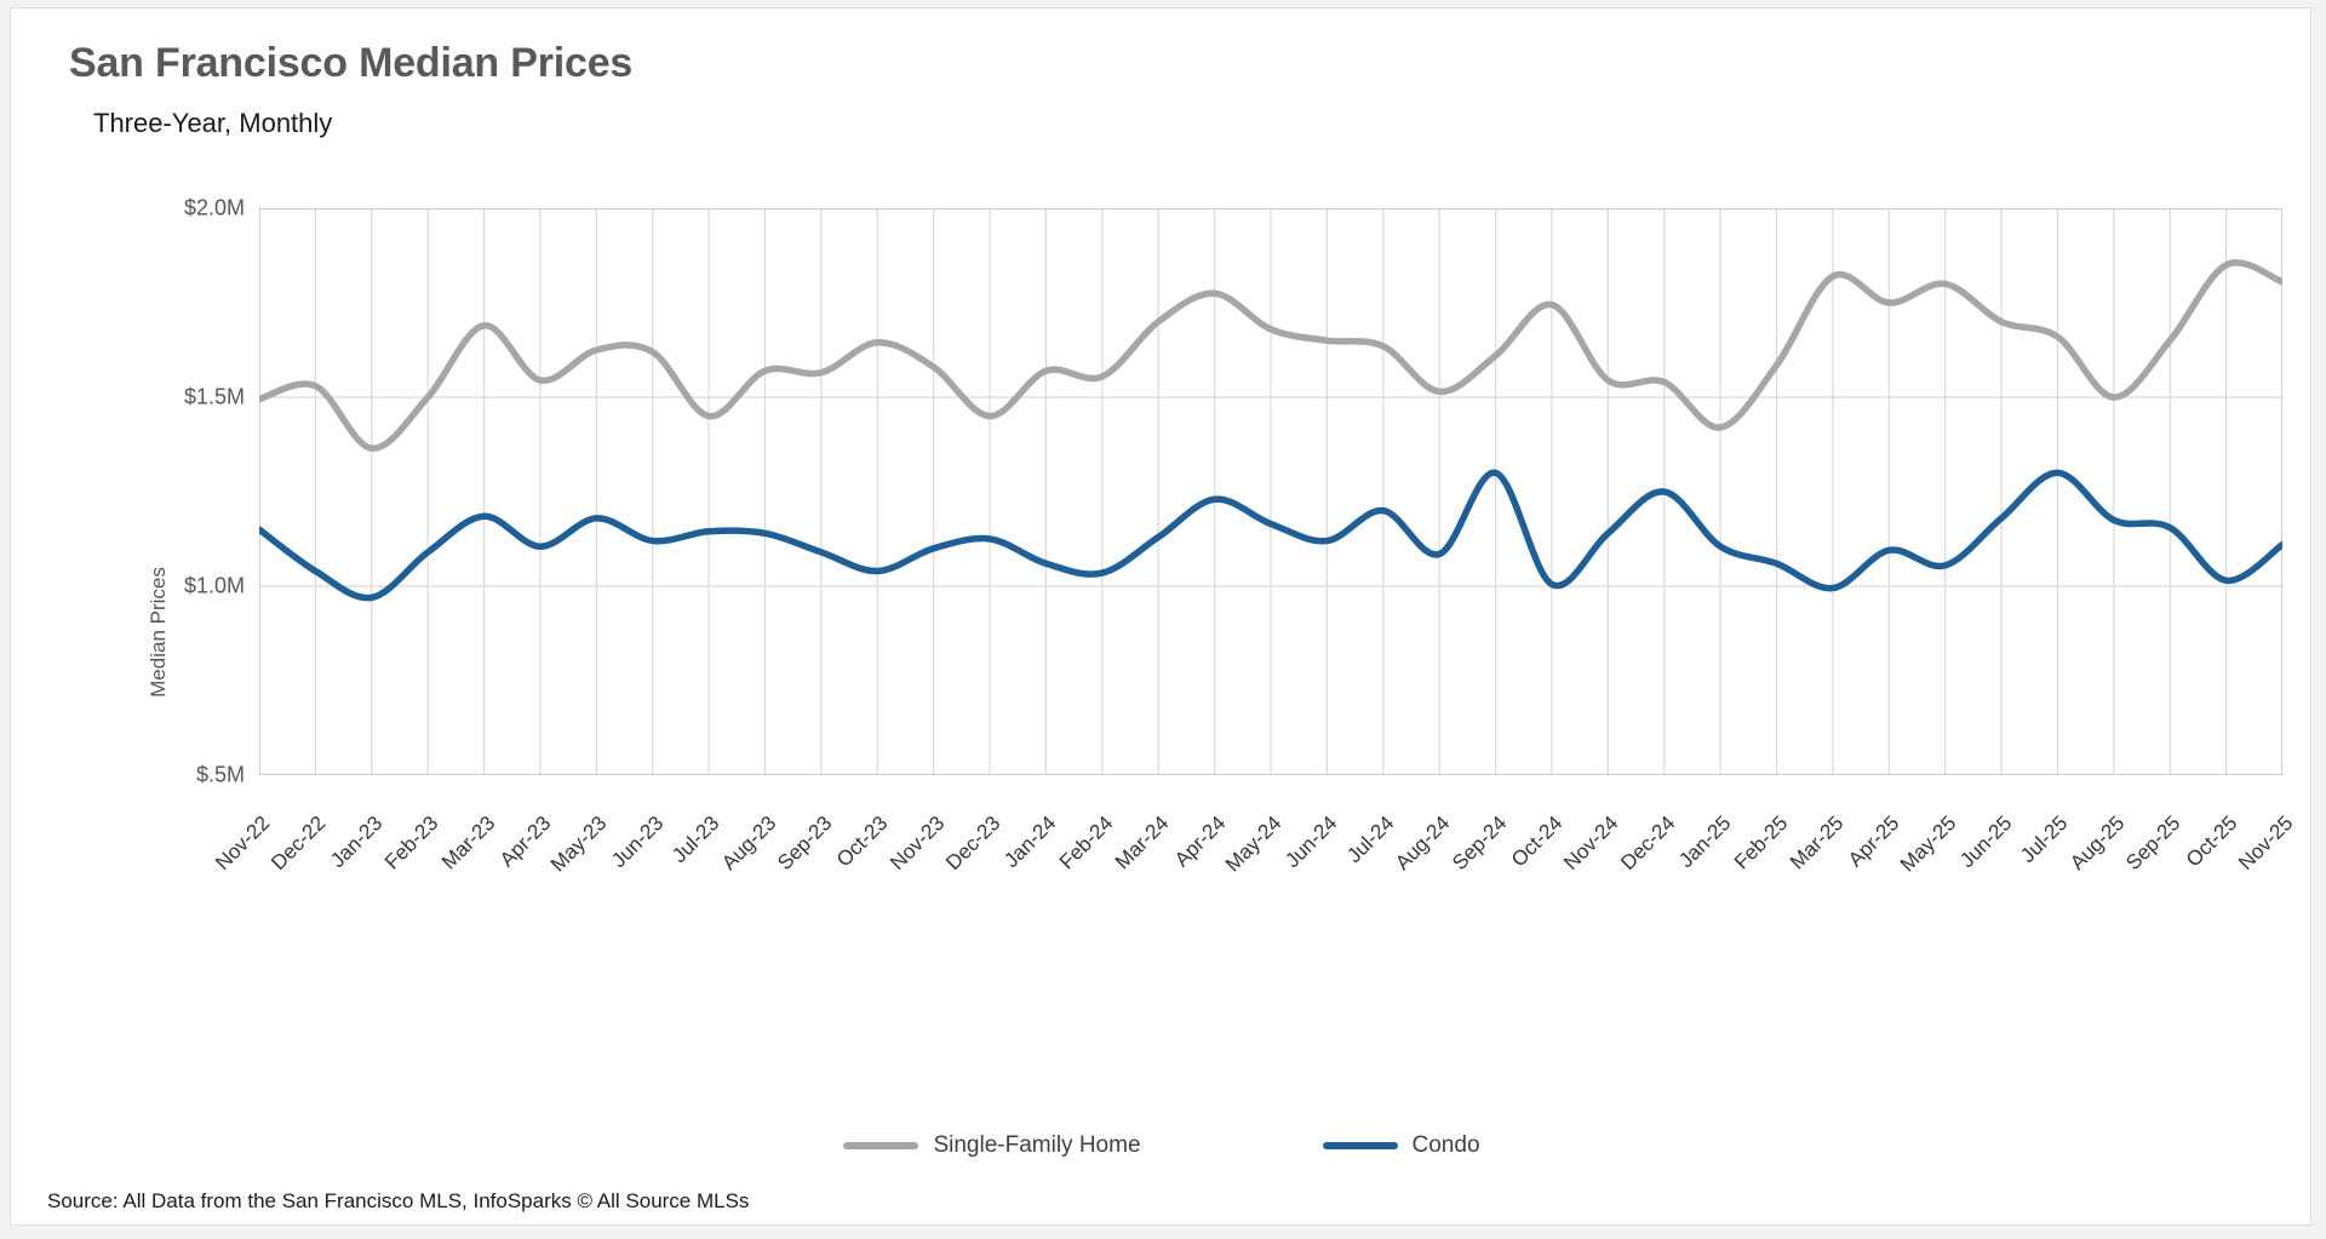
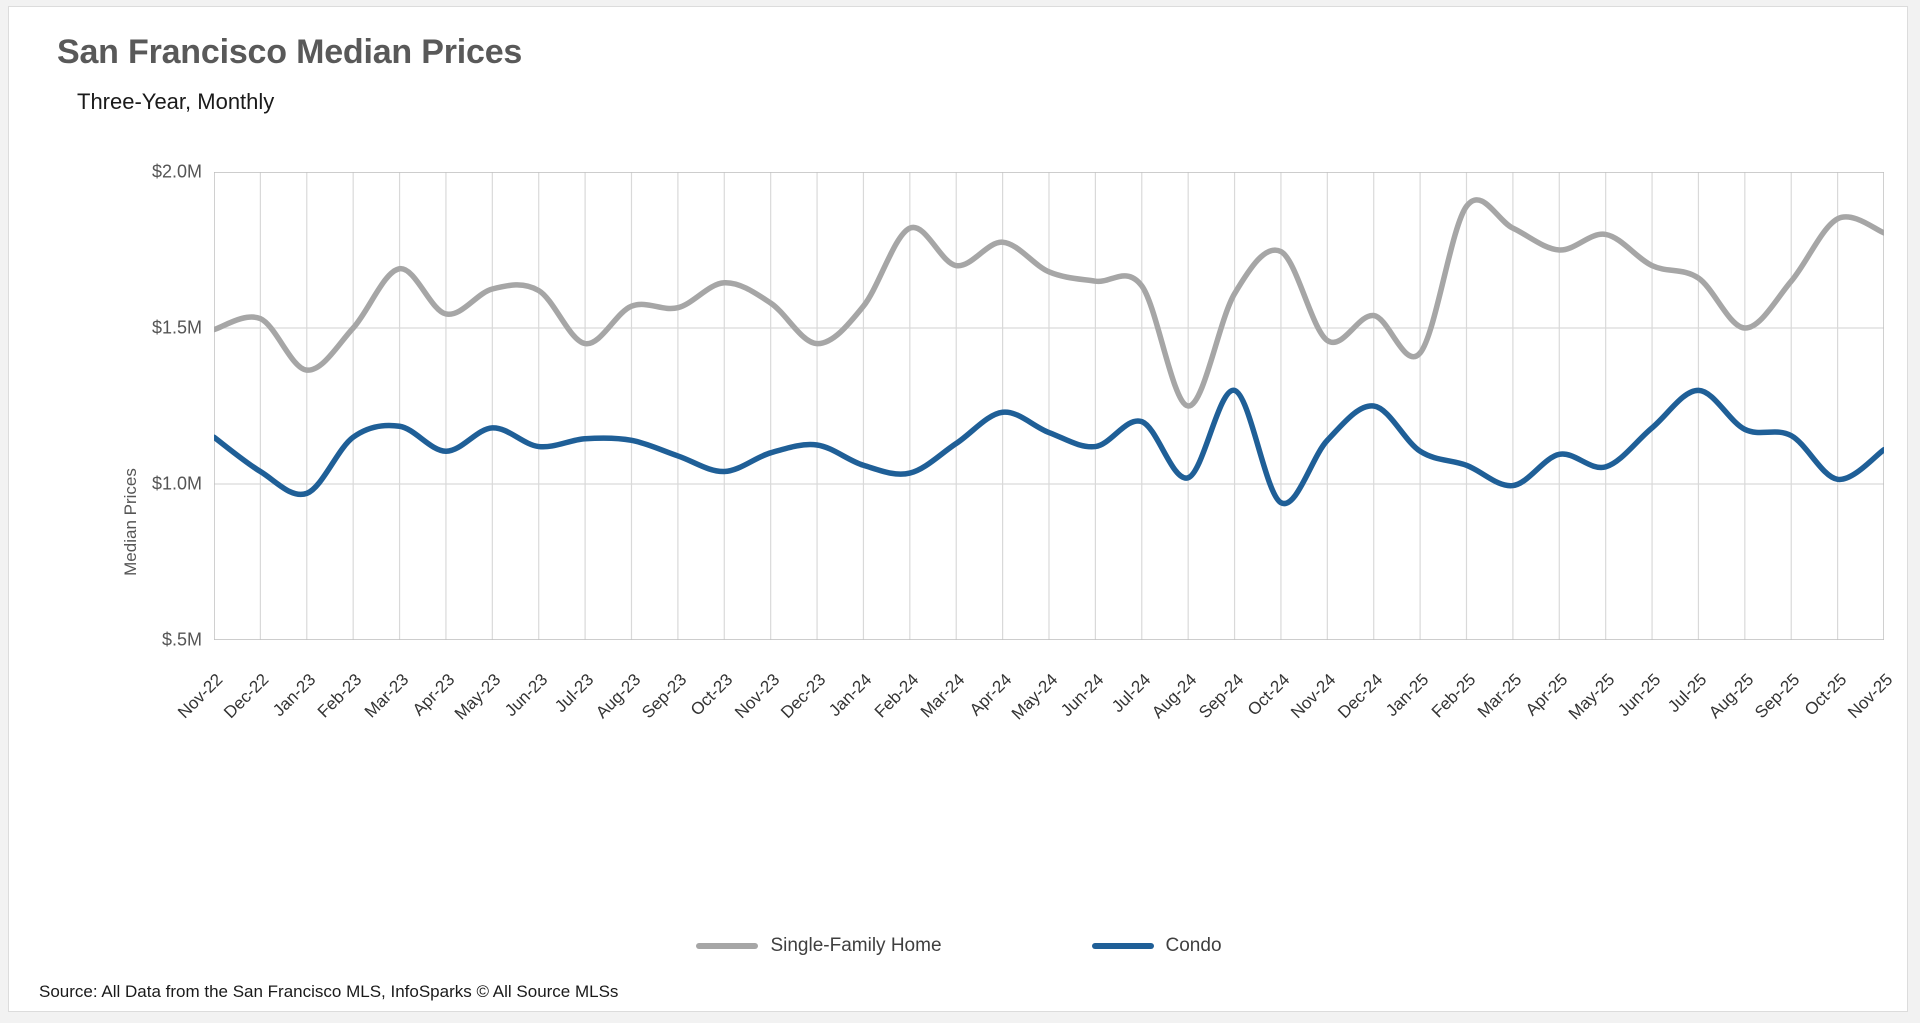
Condo/Feb-23: $1.09M -> $1.15M
Single-Family Home/Feb-24: $1.56M -> $1.82M
Single-Family Home/Aug-24: $1.52M -> $1.25M
Condo/Aug-24: $1.08M -> $1.02M
Condo/Oct-24: $1.00M -> $0.94M
Single-Family Home/Nov-24: $1.54M -> $1.46M
Single-Family Home/Feb-25: $1.58M -> $1.89M
